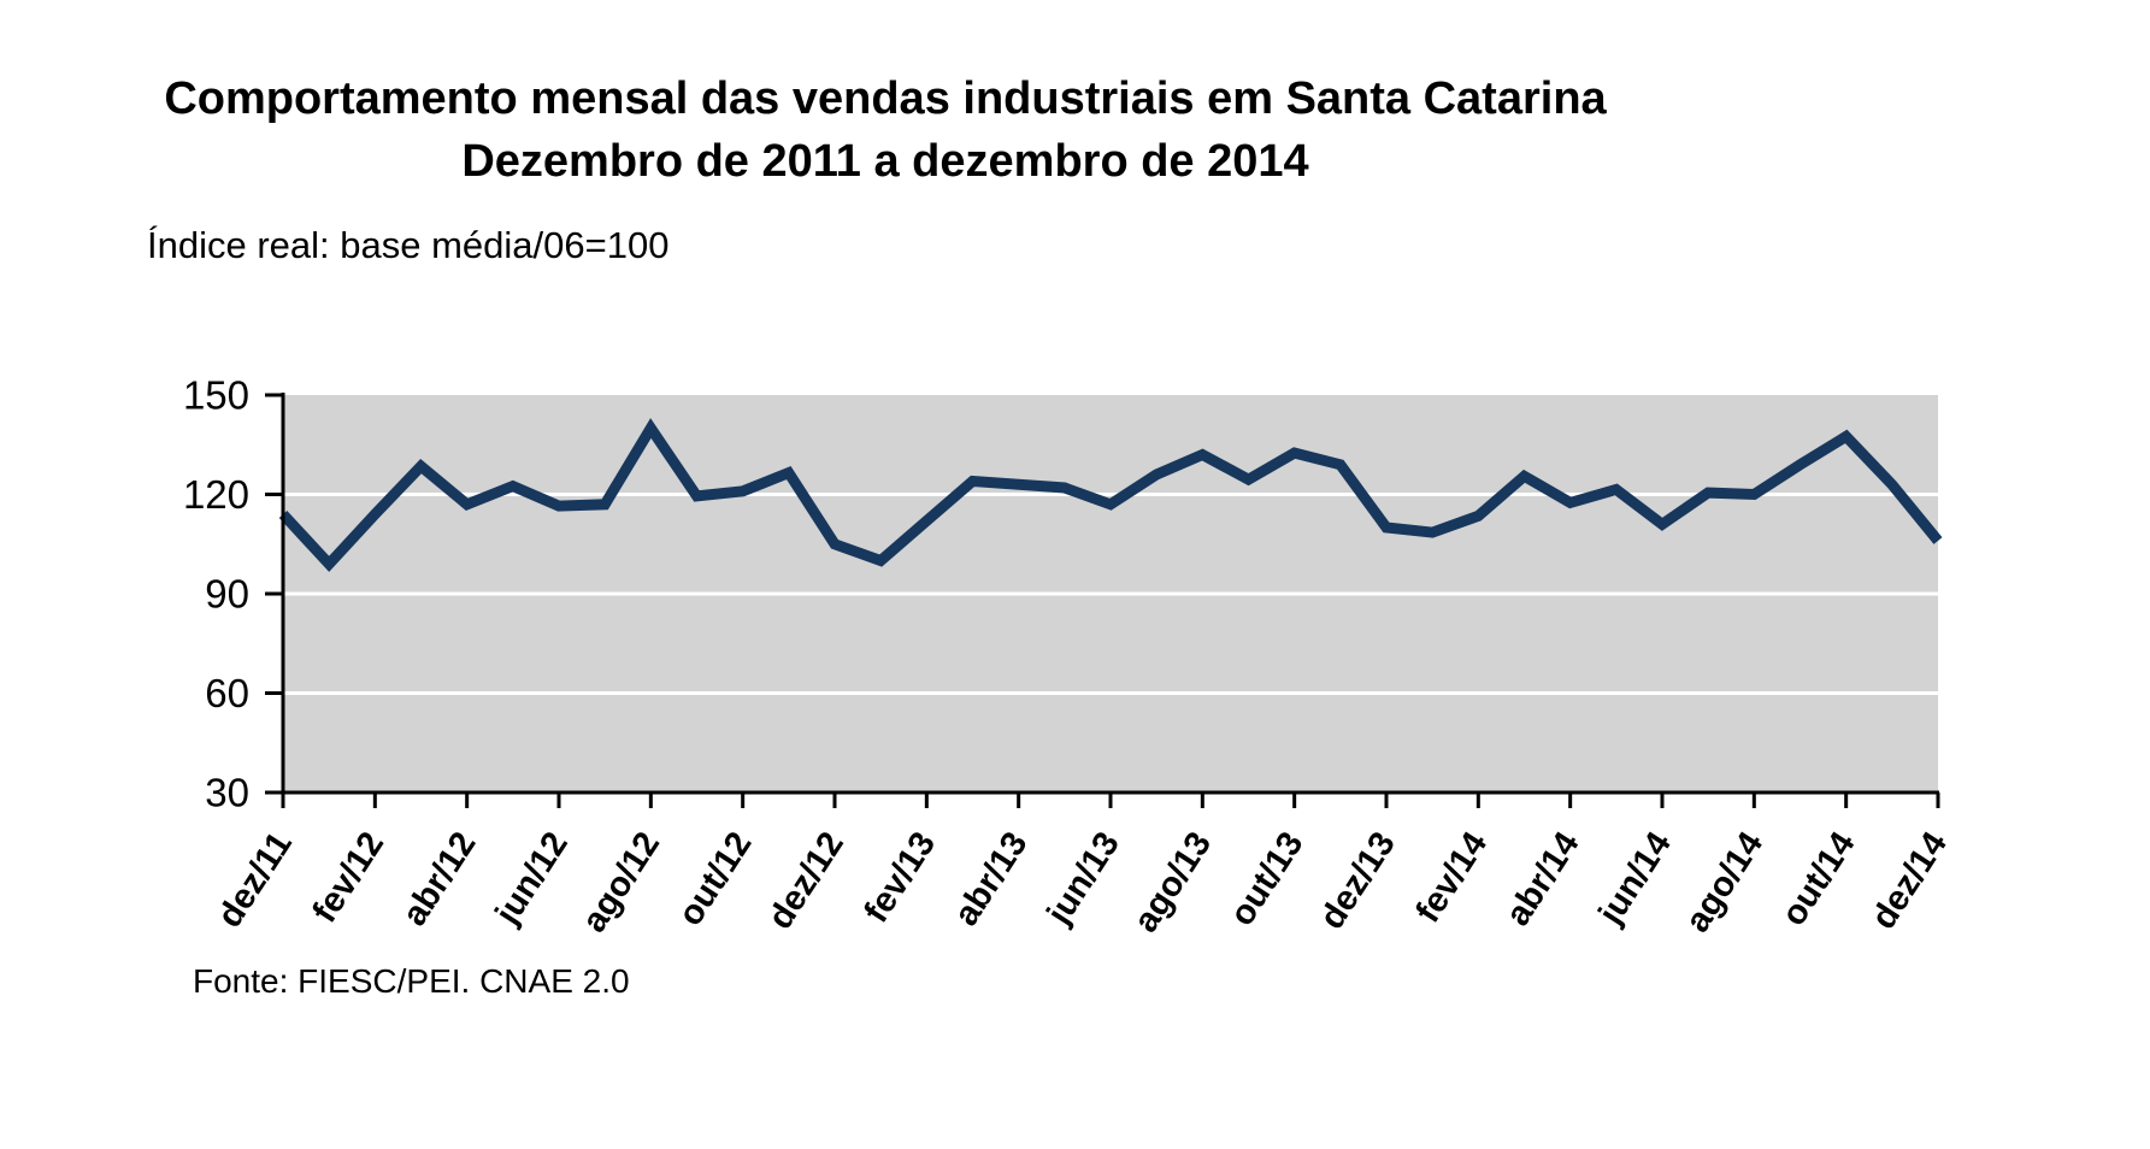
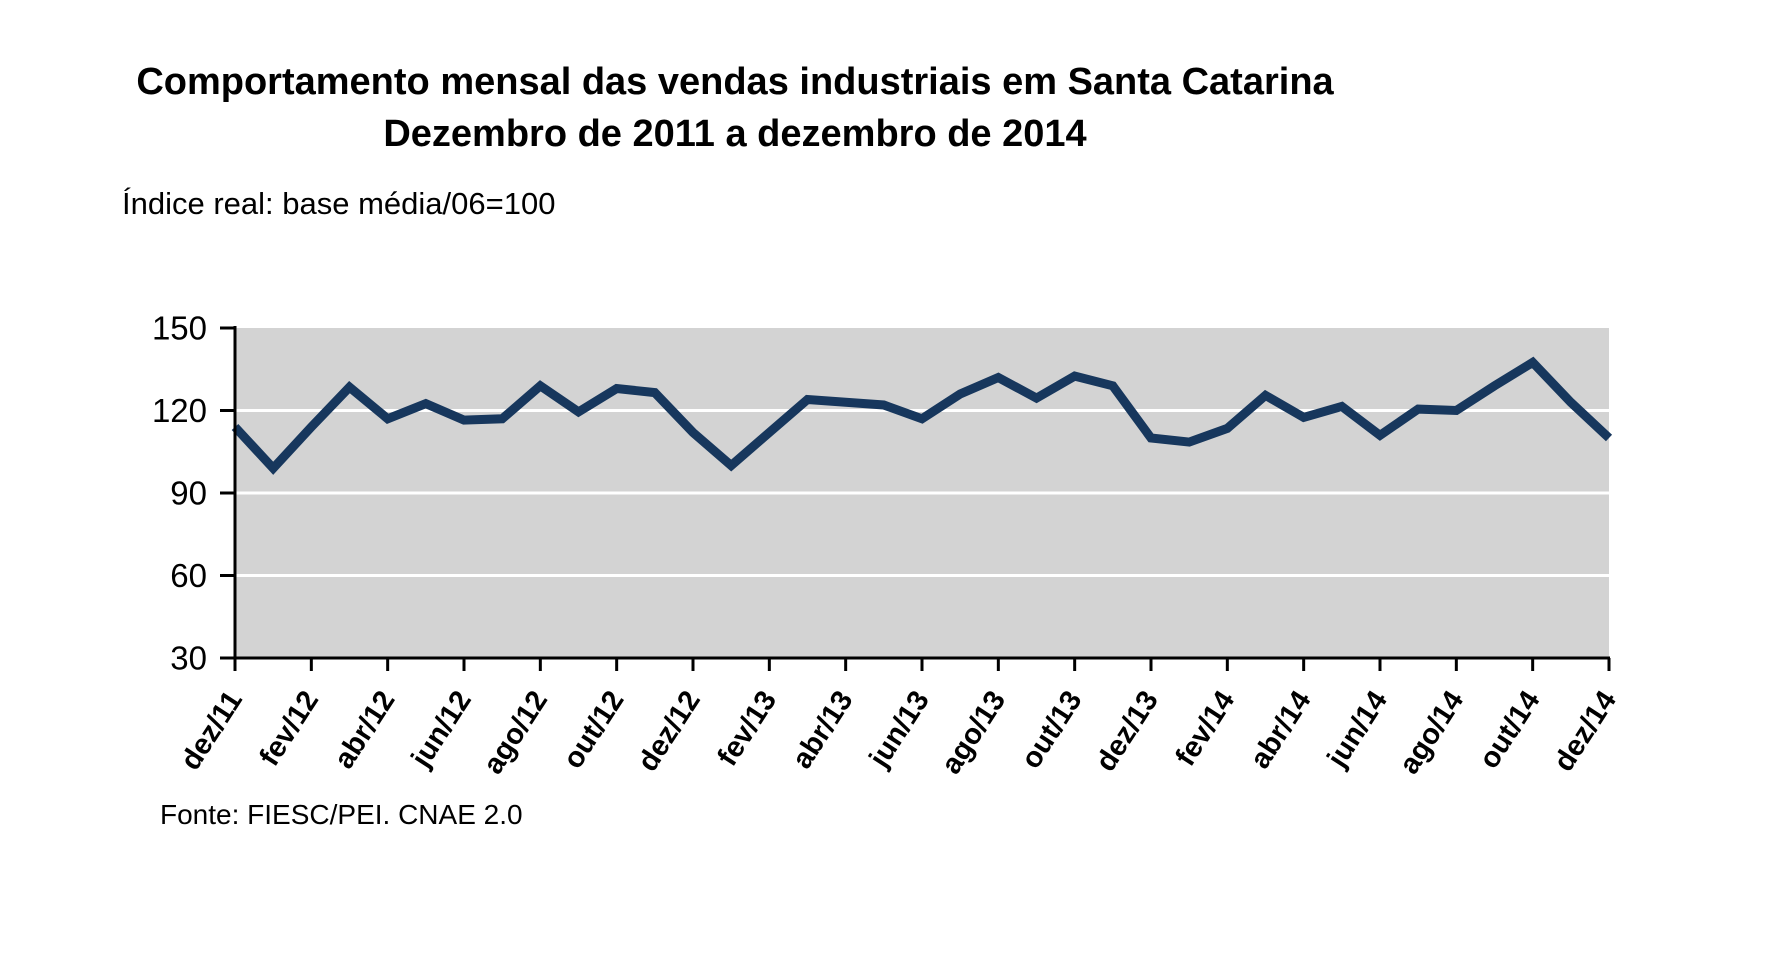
ago/12: 140 -> 129
out/12: 121 -> 128
dez/12: 105 -> 112
dez/14: 106 -> 110
